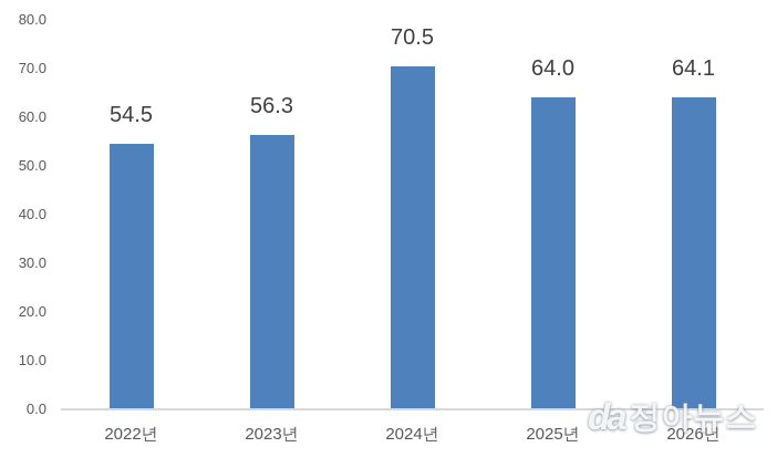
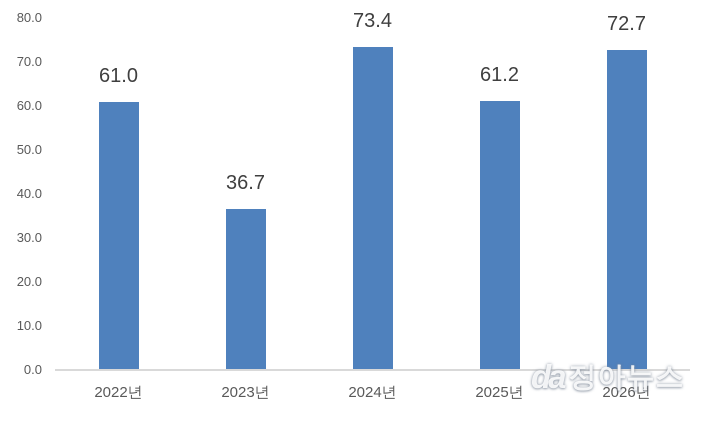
2022년: 54.5 -> 61.0
2023년: 56.3 -> 36.7
2024년: 70.5 -> 73.4
2025년: 64.0 -> 61.2
2026년: 64.1 -> 72.7
